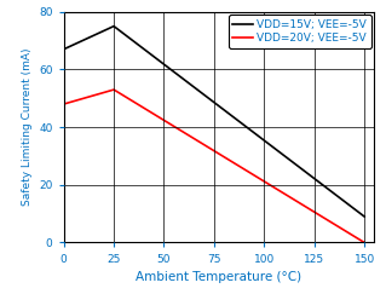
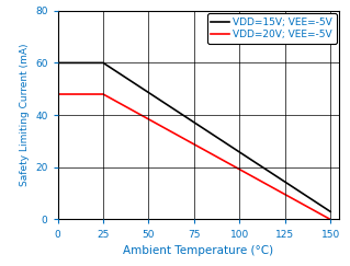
VDD=15V; VEE=-5V/0: 67 -> 60
VDD=15V; VEE=-5V/25: 75 -> 60
VDD=20V; VEE=-5V/25: 53 -> 48
VDD=15V; VEE=-5V/150: 9 -> 3
